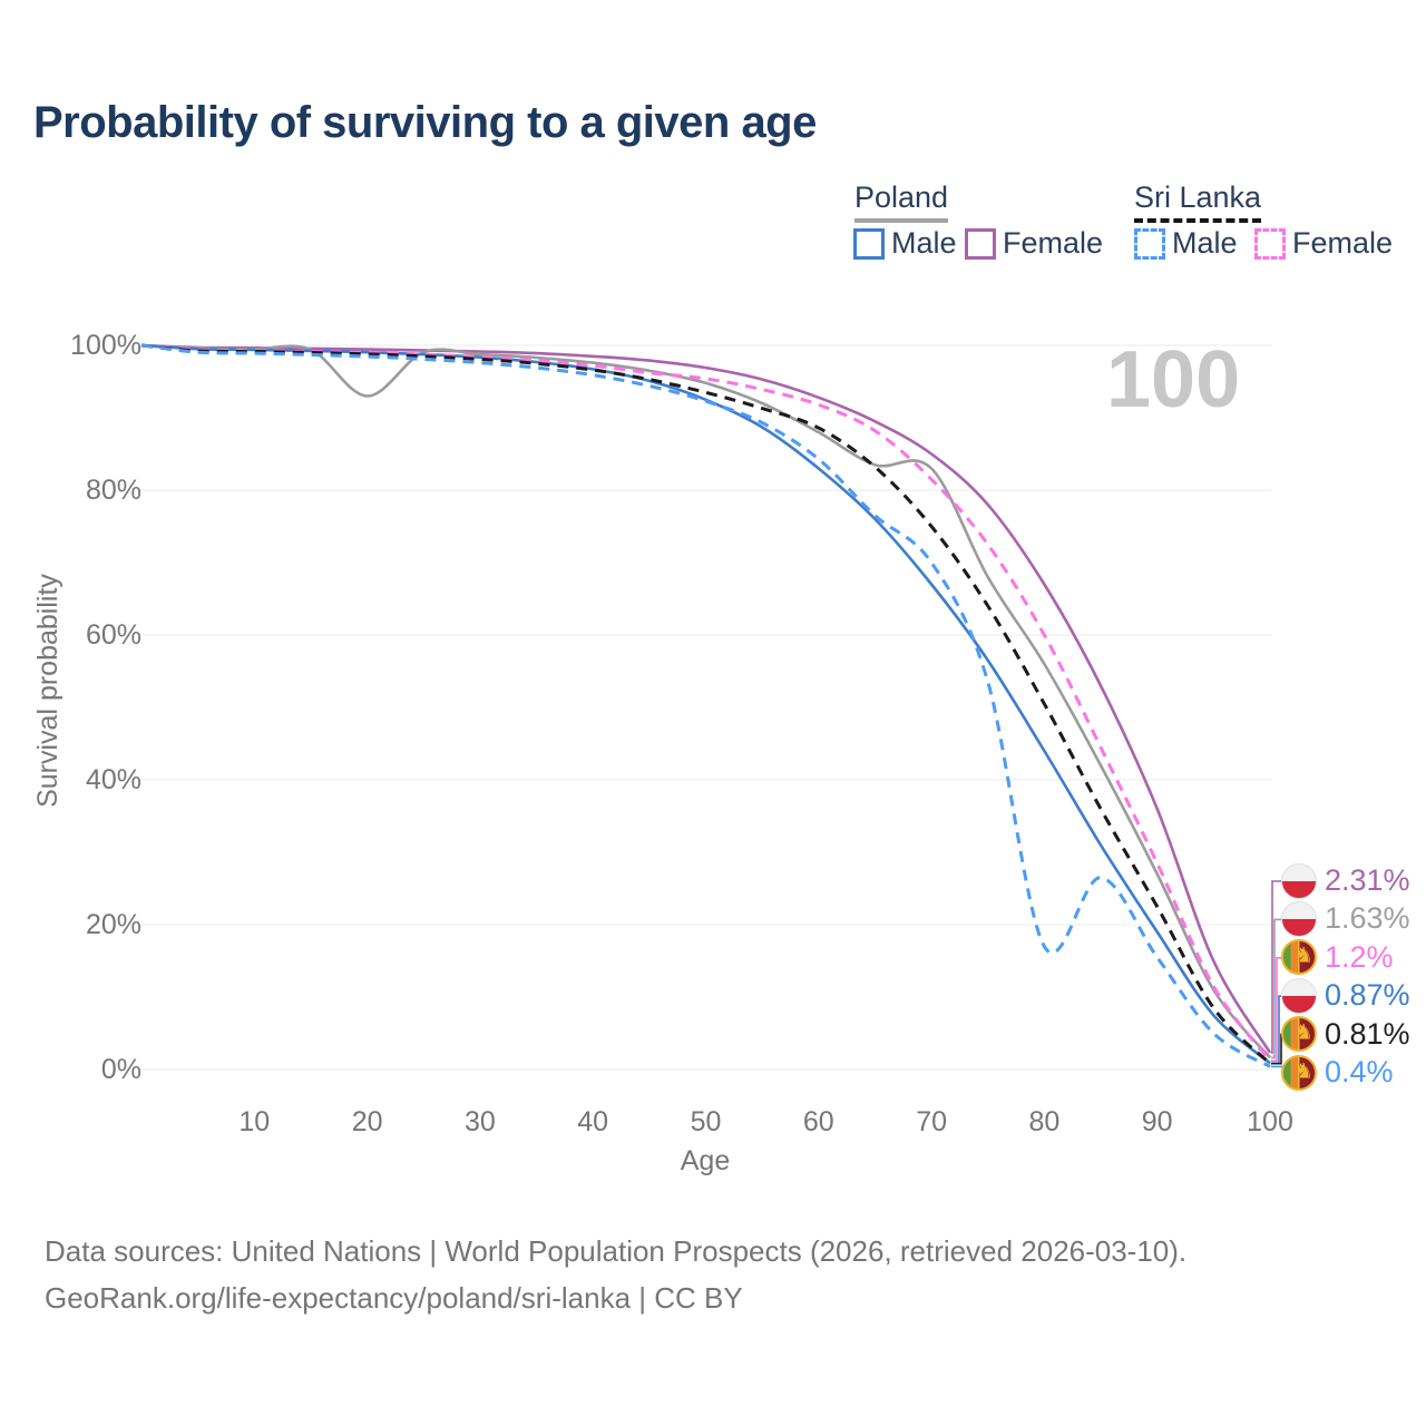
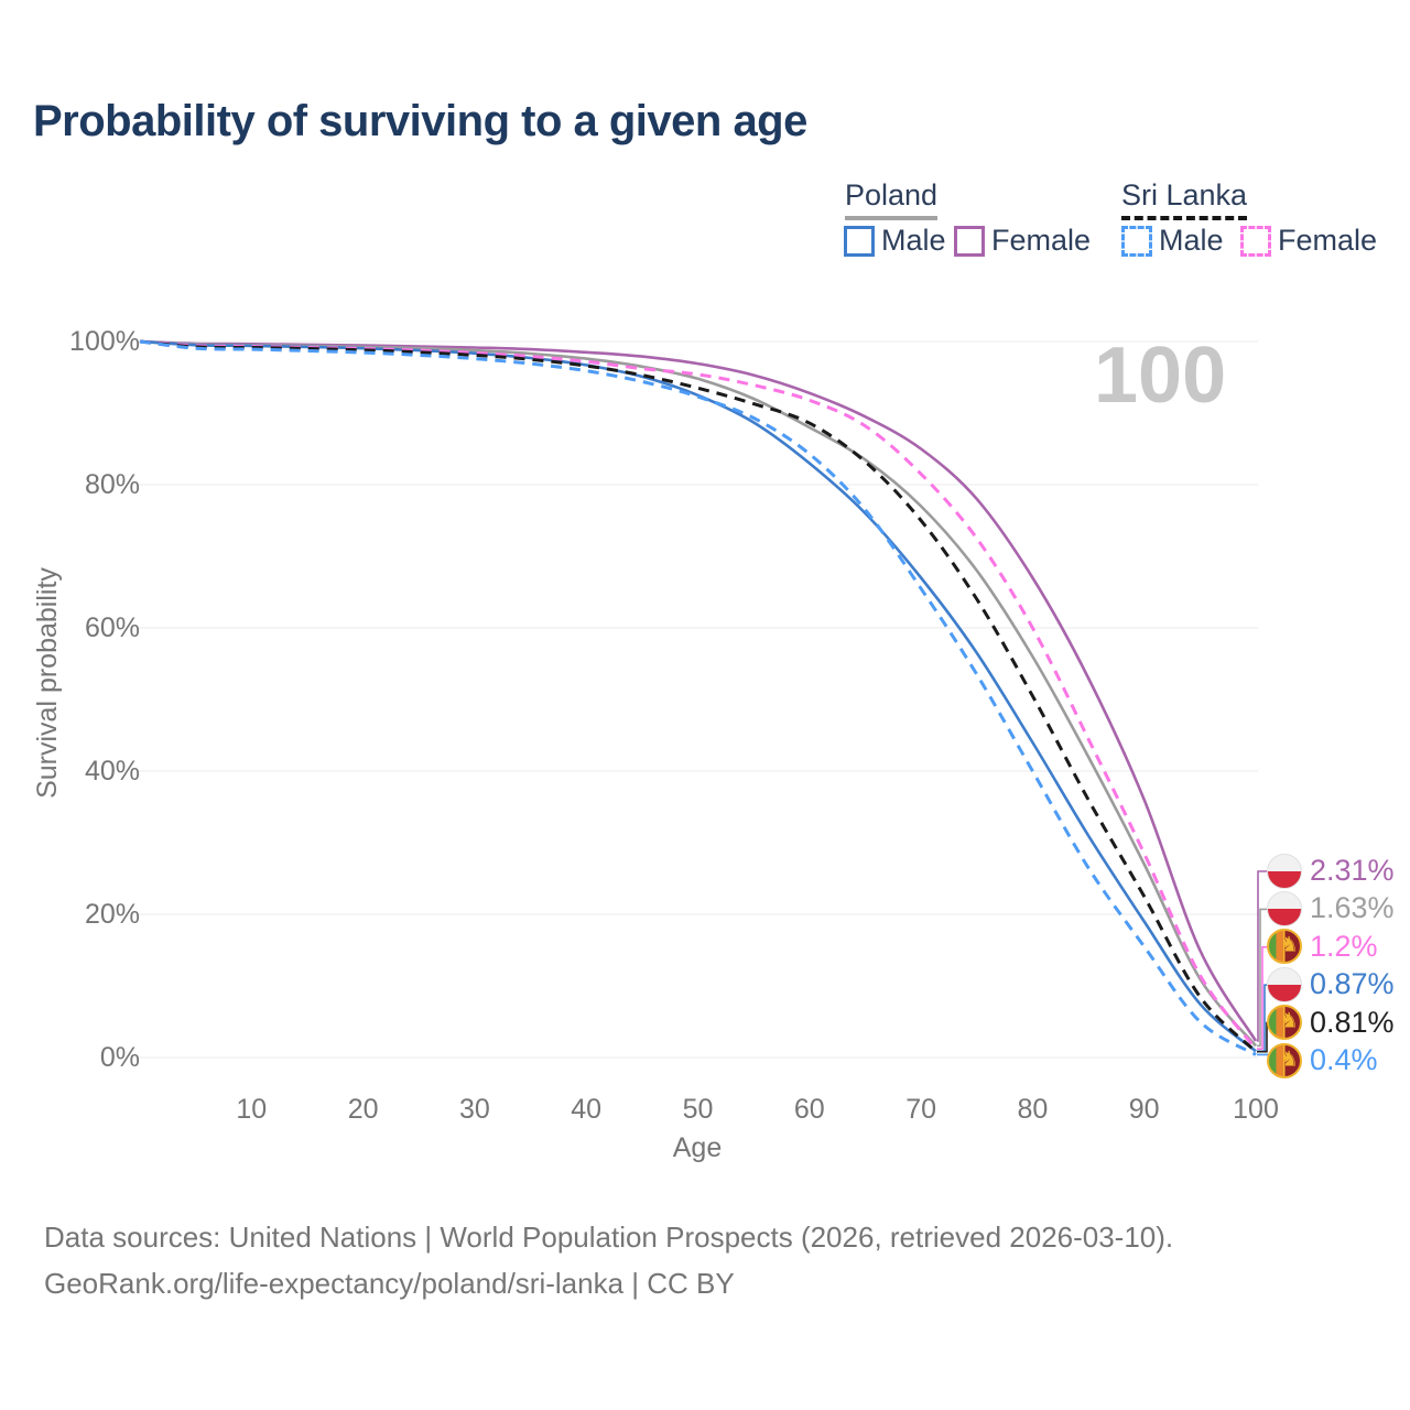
Poland/20: 93% -> 99%
Poland/70: 83% -> 77%
Sri Lanka Male/70: 70% -> 66%
Sri Lanka Male/80: 17% -> 40%
